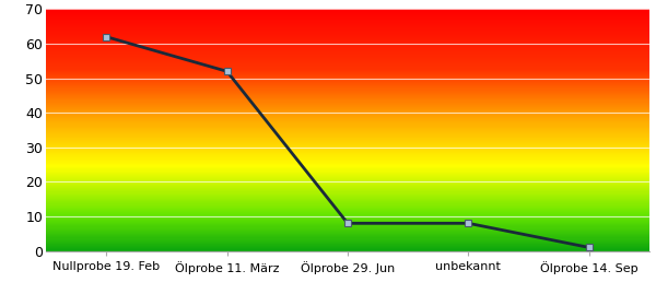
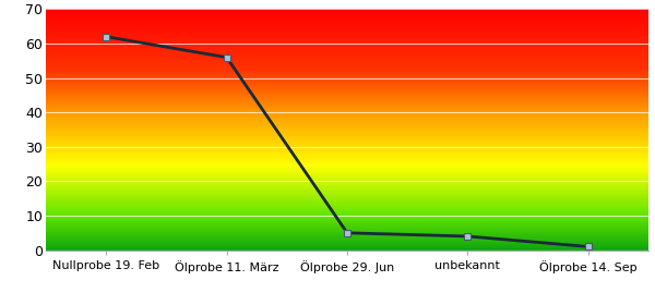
Ölprobe 11. März: 52 -> 56
Ölprobe 29. Jun: 8 -> 5
unbekannt: 8 -> 4
